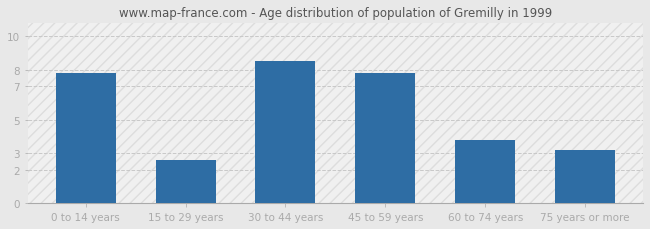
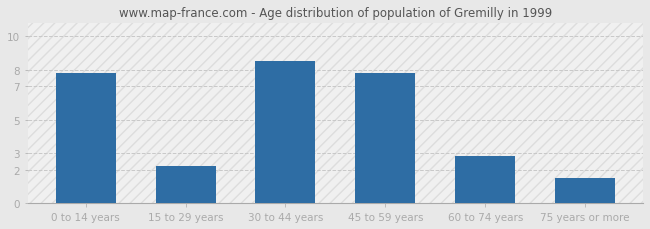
15 to 29 years: 2.6 -> 2.2
60 to 74 years: 3.8 -> 2.8
75 years or more: 3.2 -> 1.5
